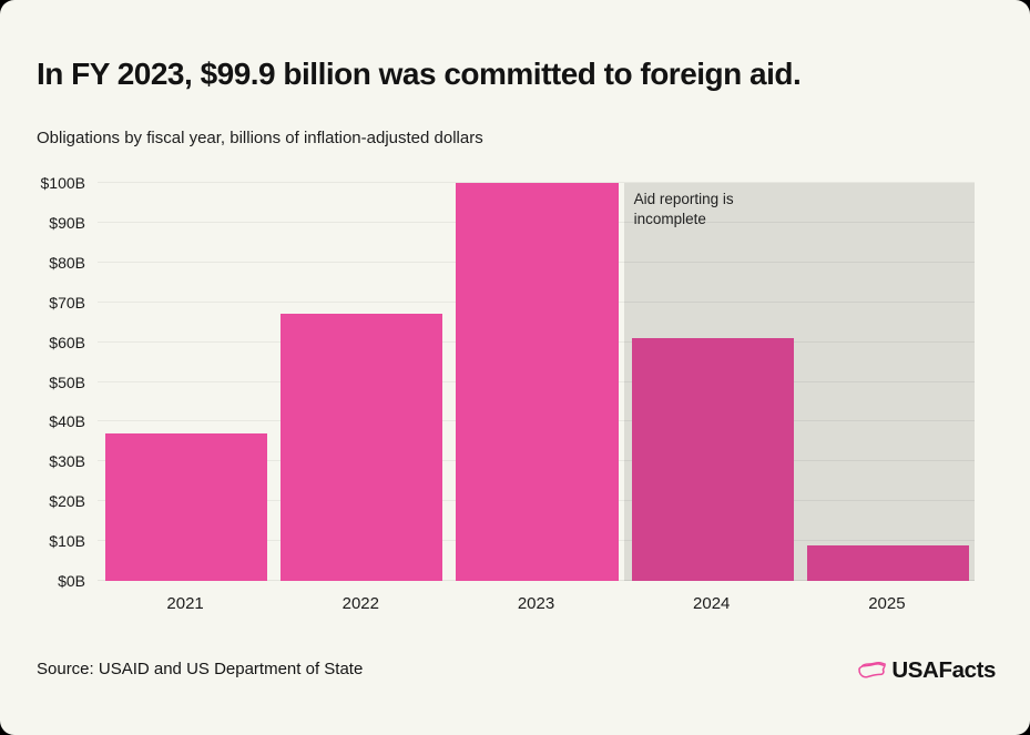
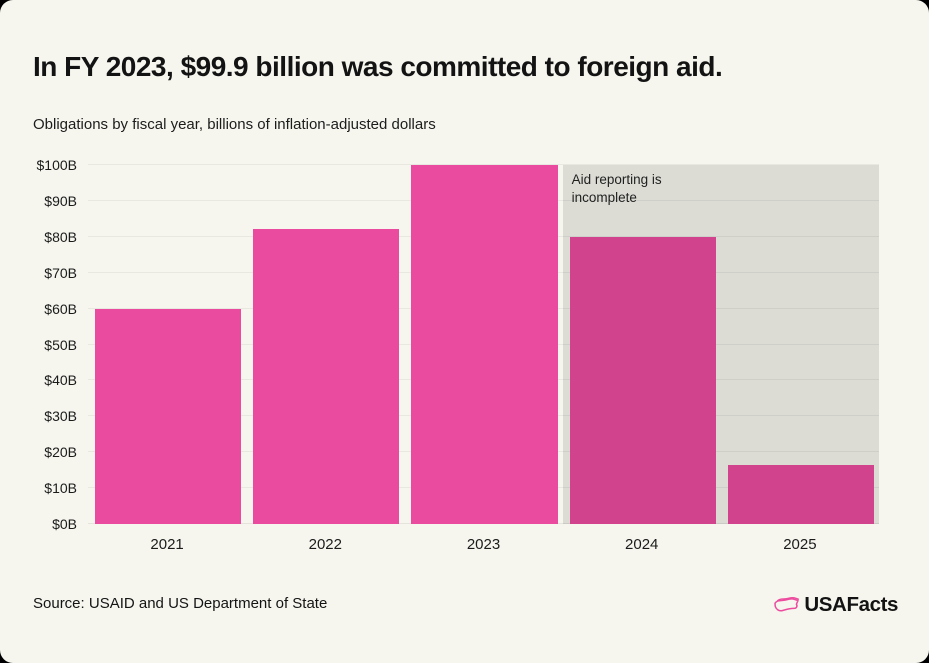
2021: $37B -> $60B
2022: $67B -> $82B
2024: $61B -> $80B
2025: $9B -> $16B
